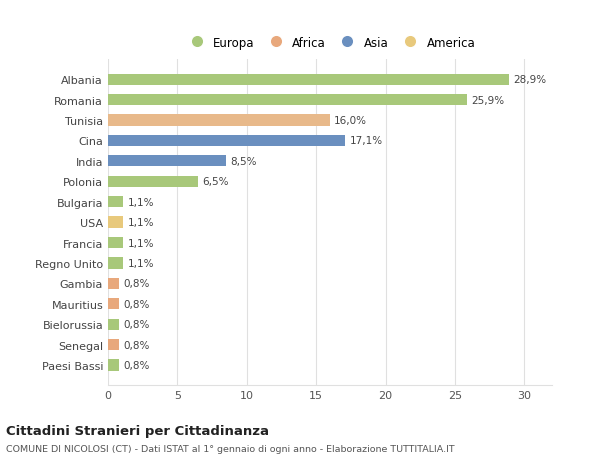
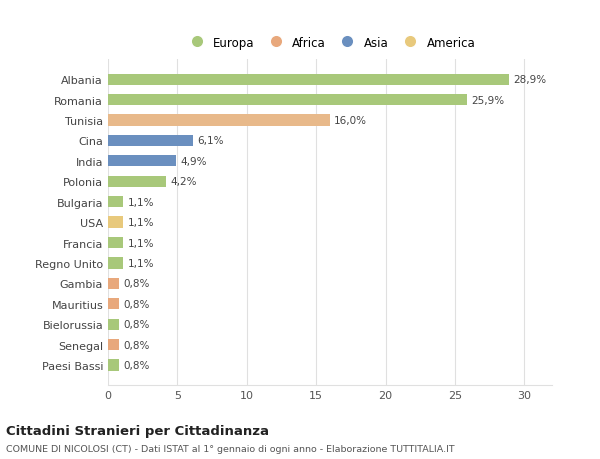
Cina: 17,1% -> 6,1%
India: 8,5% -> 4,9%
Polonia: 6,5% -> 4,2%
